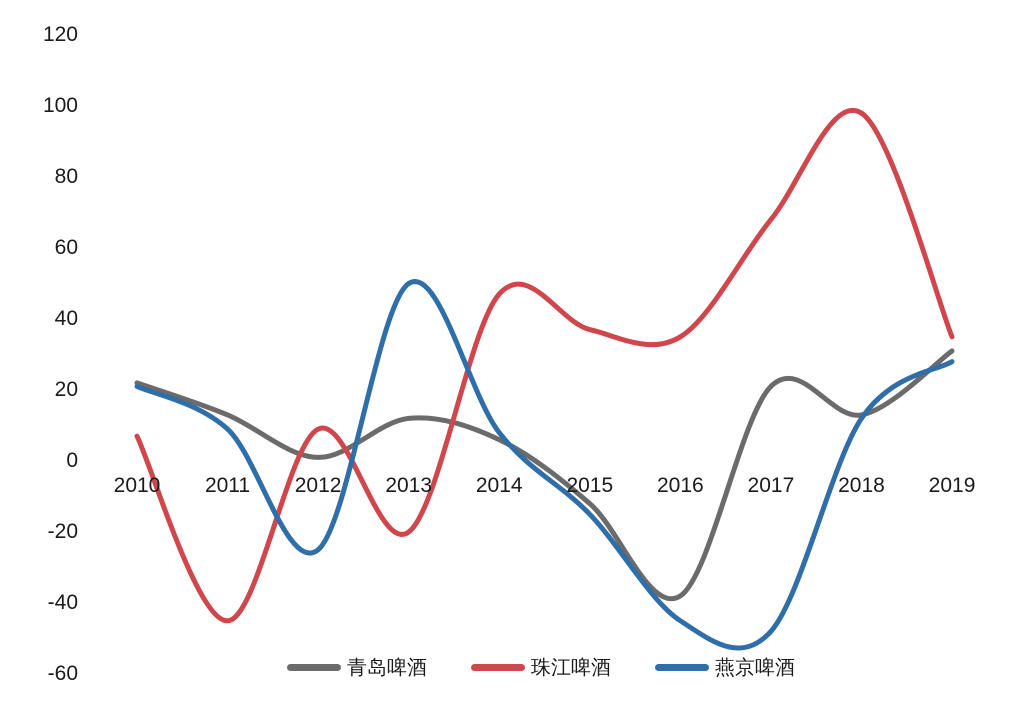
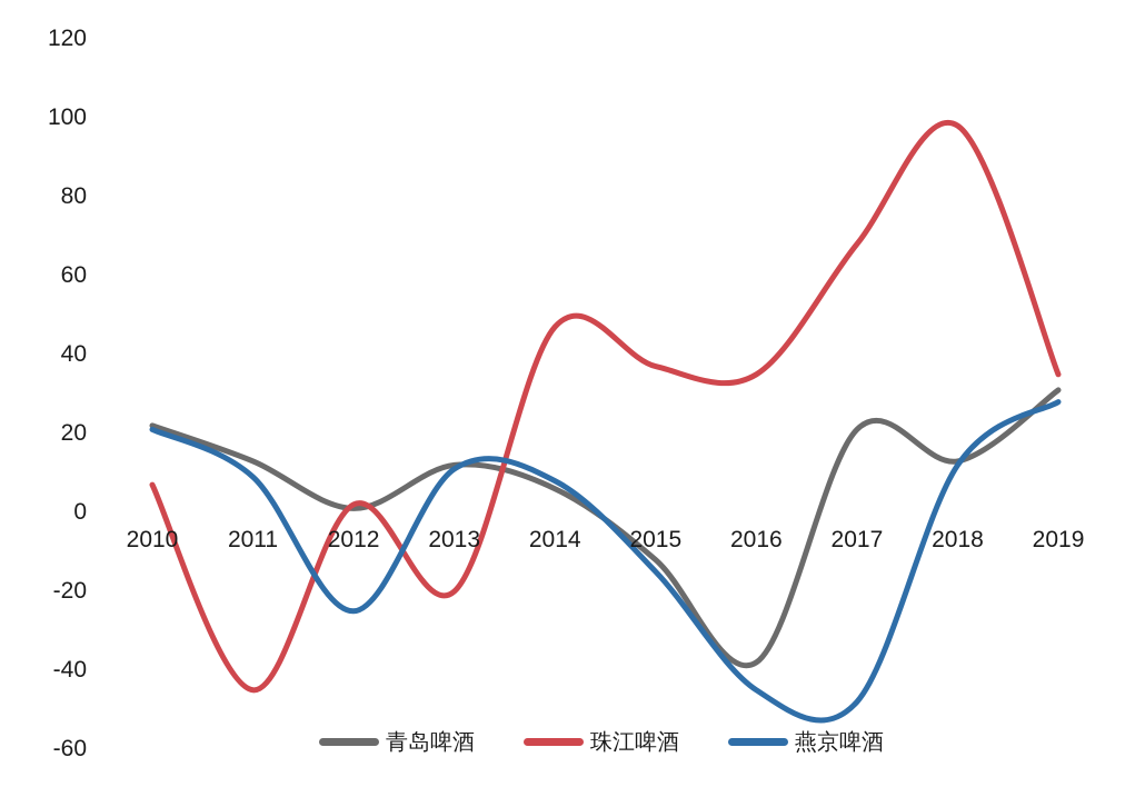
珠江啤酒/2012: 9 -> 2
燕京啤酒/2013: 50 -> 11
